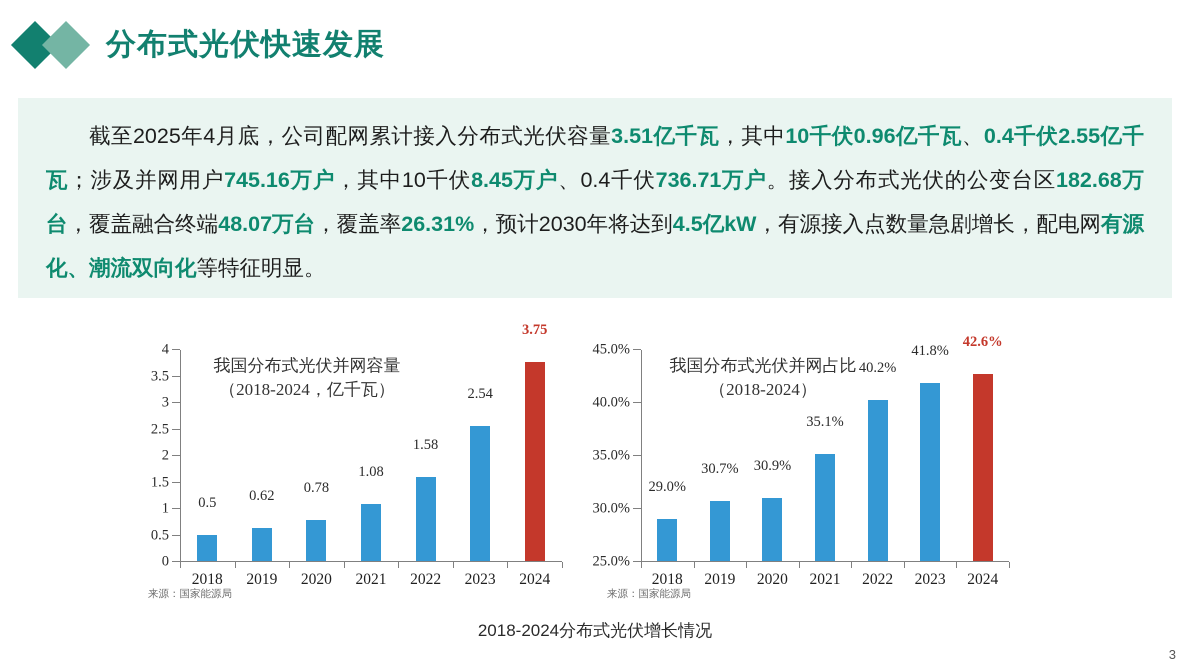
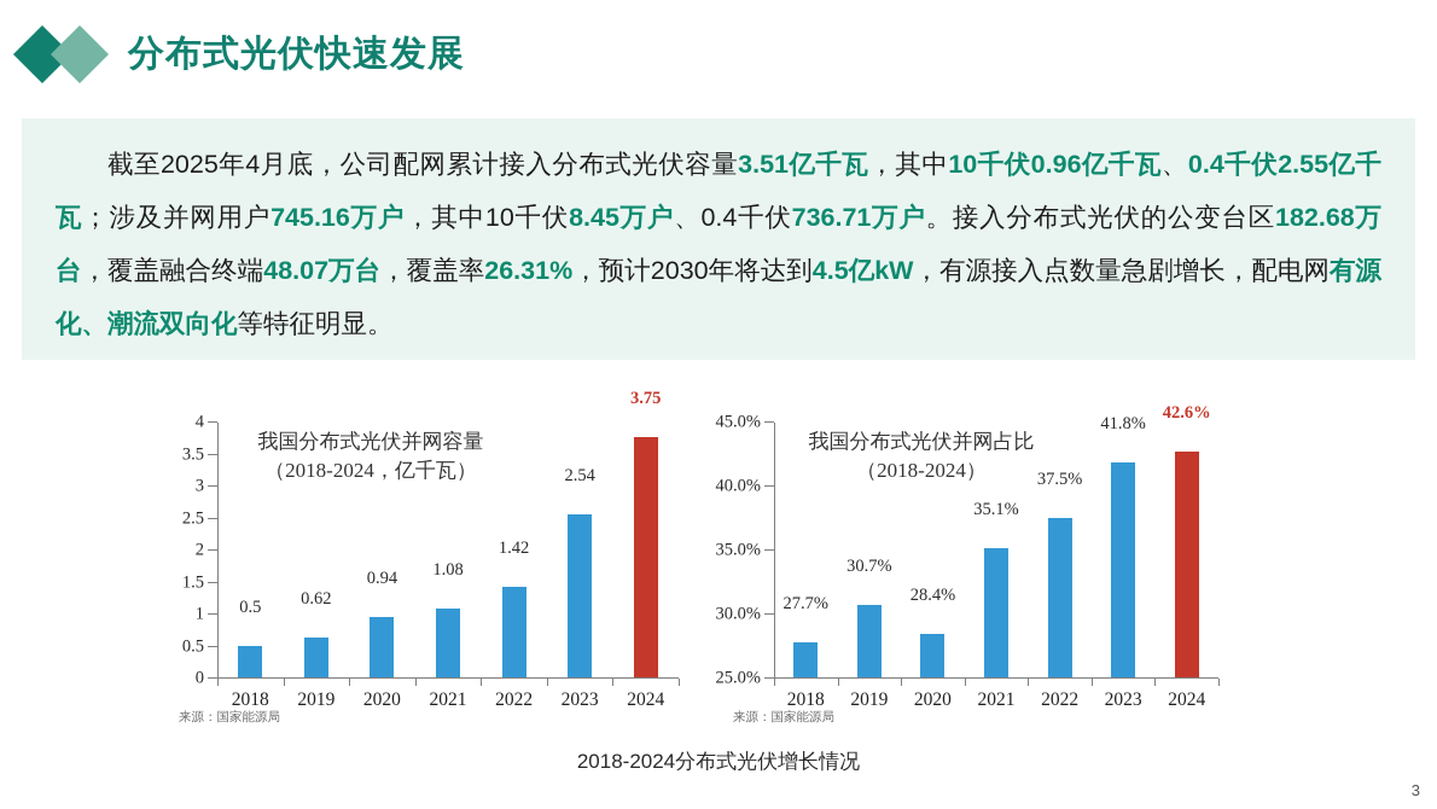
我国分布式光伏并网容量/2020: 0.78 -> 0.94
我国分布式光伏并网容量/2022: 1.58 -> 1.42
我国分布式光伏并网占比/2018: 29.0% -> 27.7%
我国分布式光伏并网占比/2020: 30.9% -> 28.4%
我国分布式光伏并网占比/2022: 40.2% -> 37.5%
